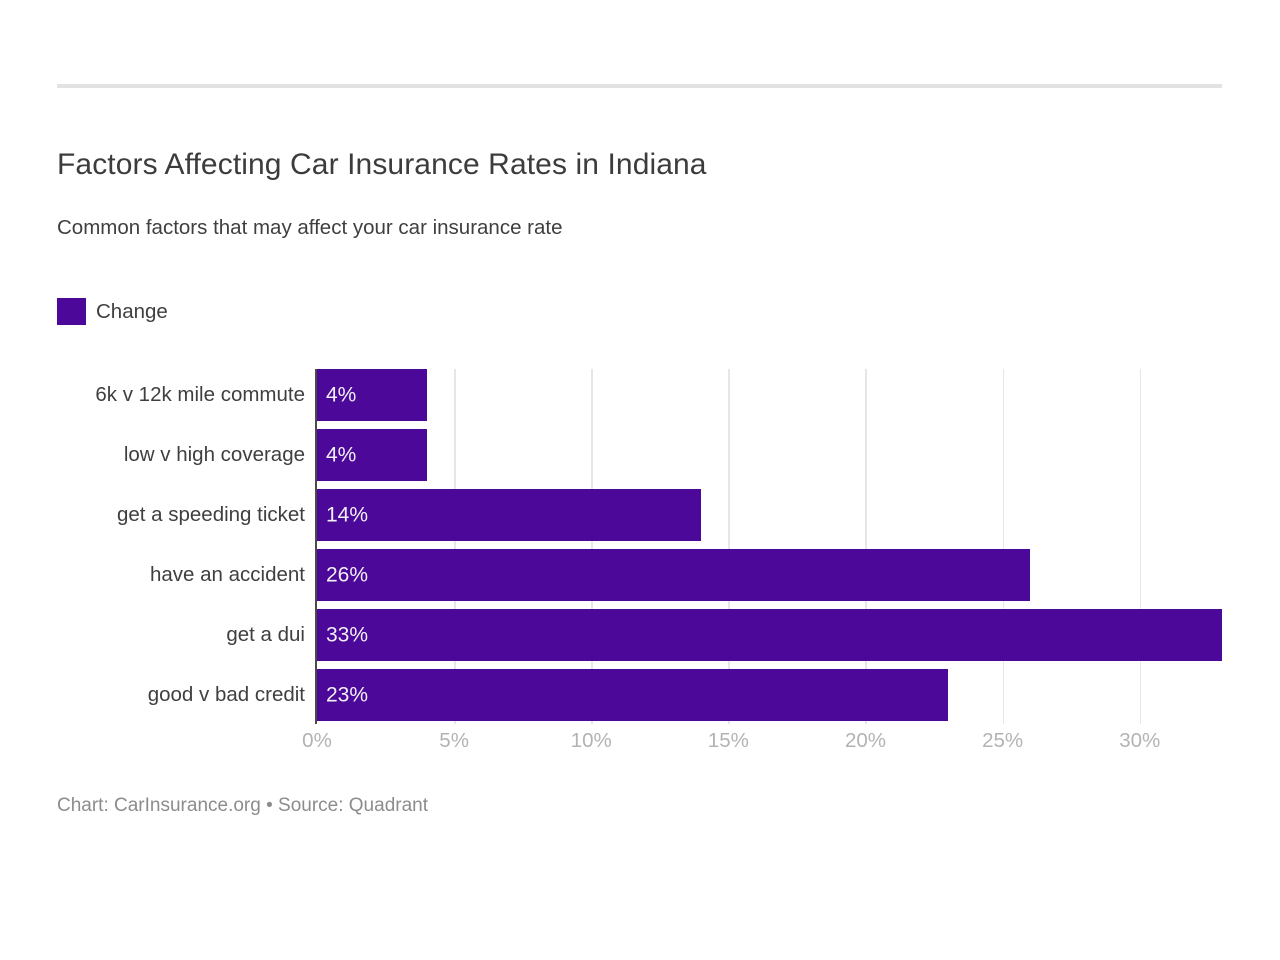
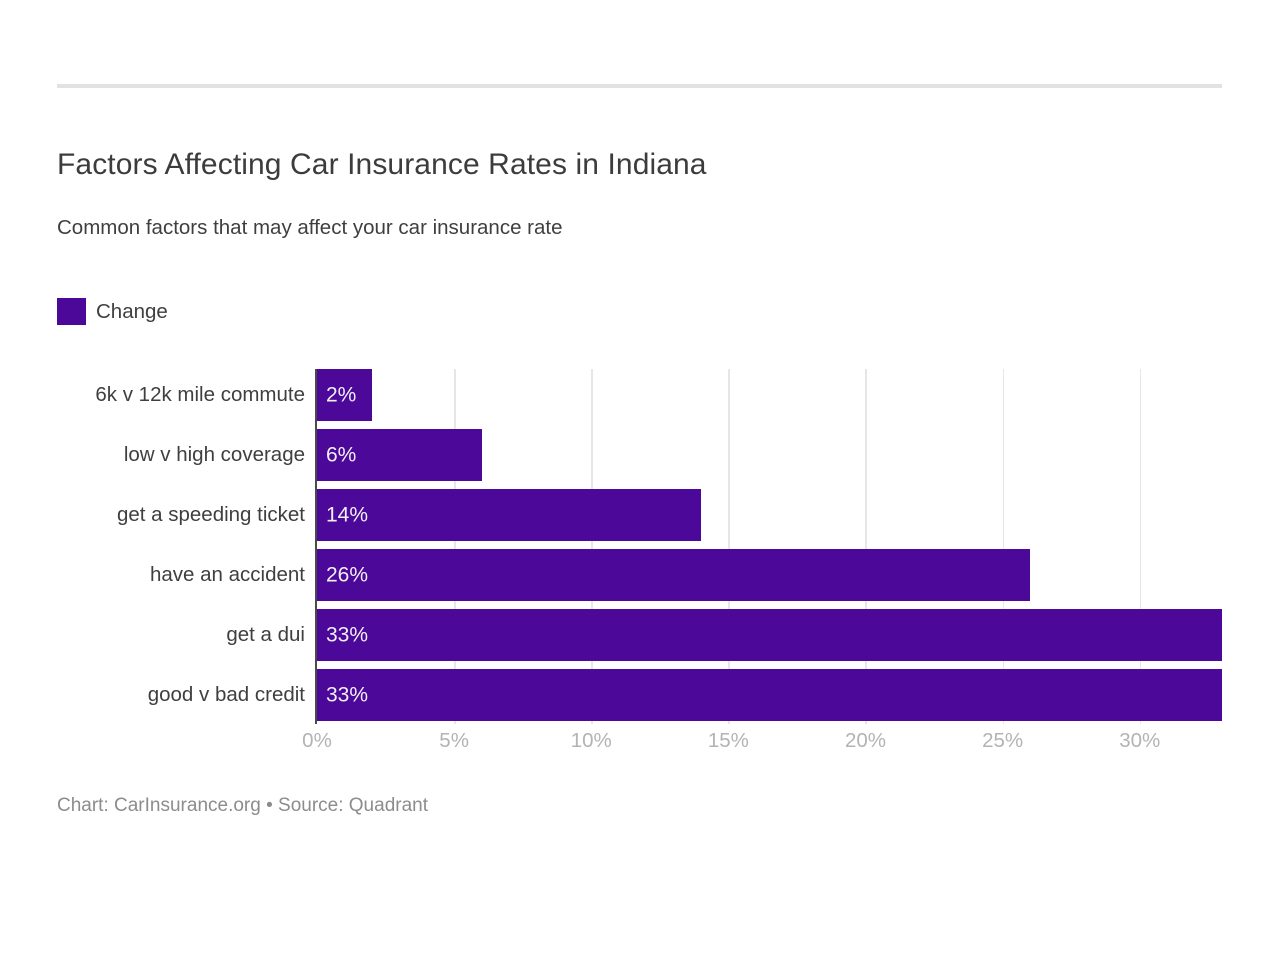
6k v 12k mile commute: 4% -> 2%
low v high coverage: 4% -> 6%
good v bad credit: 23% -> 33%
